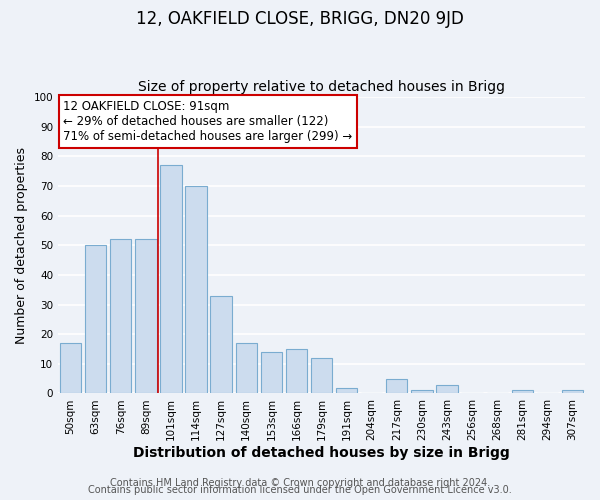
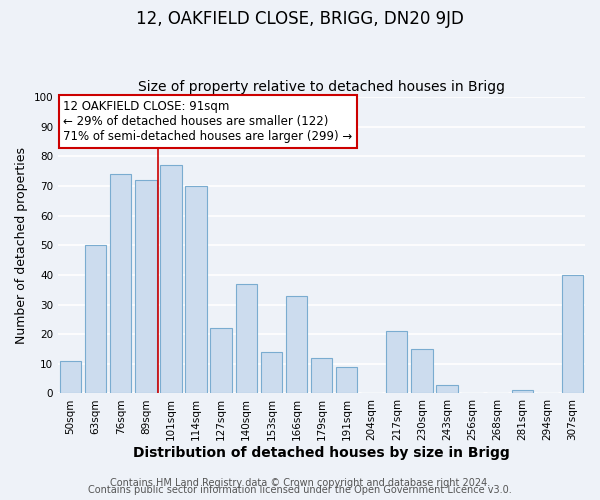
50sqm: 17 -> 11
76sqm: 52 -> 74
89sqm: 52 -> 72
127sqm: 33 -> 22
140sqm: 17 -> 37
166sqm: 15 -> 33
191sqm: 2 -> 9
217sqm: 5 -> 21
230sqm: 1 -> 15
307sqm: 1 -> 40
